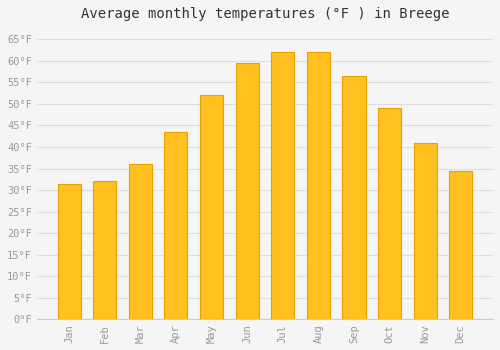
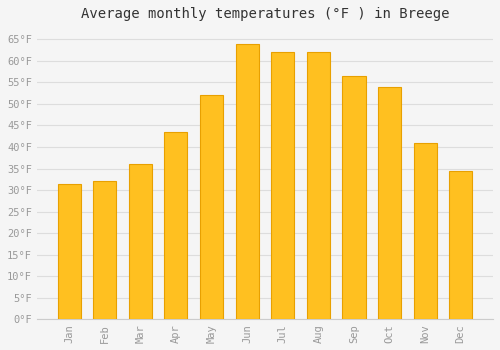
Jun: 59.5°F -> 64.0°F
Oct: 49.0°F -> 54.0°F
